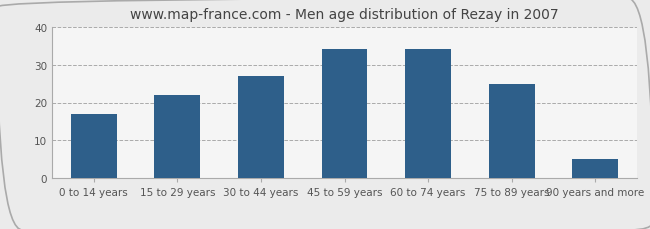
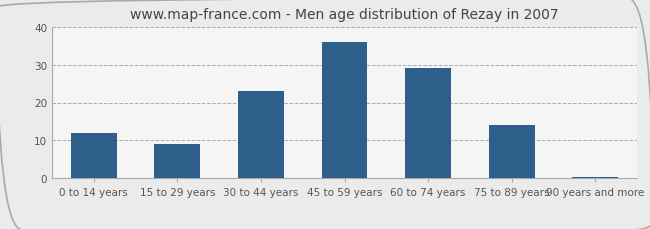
0 to 14 years: 17.0 -> 12.0
15 to 29 years: 22.0 -> 9.0
30 to 44 years: 27.0 -> 23.0
45 to 59 years: 34.0 -> 36.0
60 to 74 years: 34.0 -> 29.0
75 to 89 years: 25.0 -> 14.0
90 years and more: 5.0 -> 0.5
